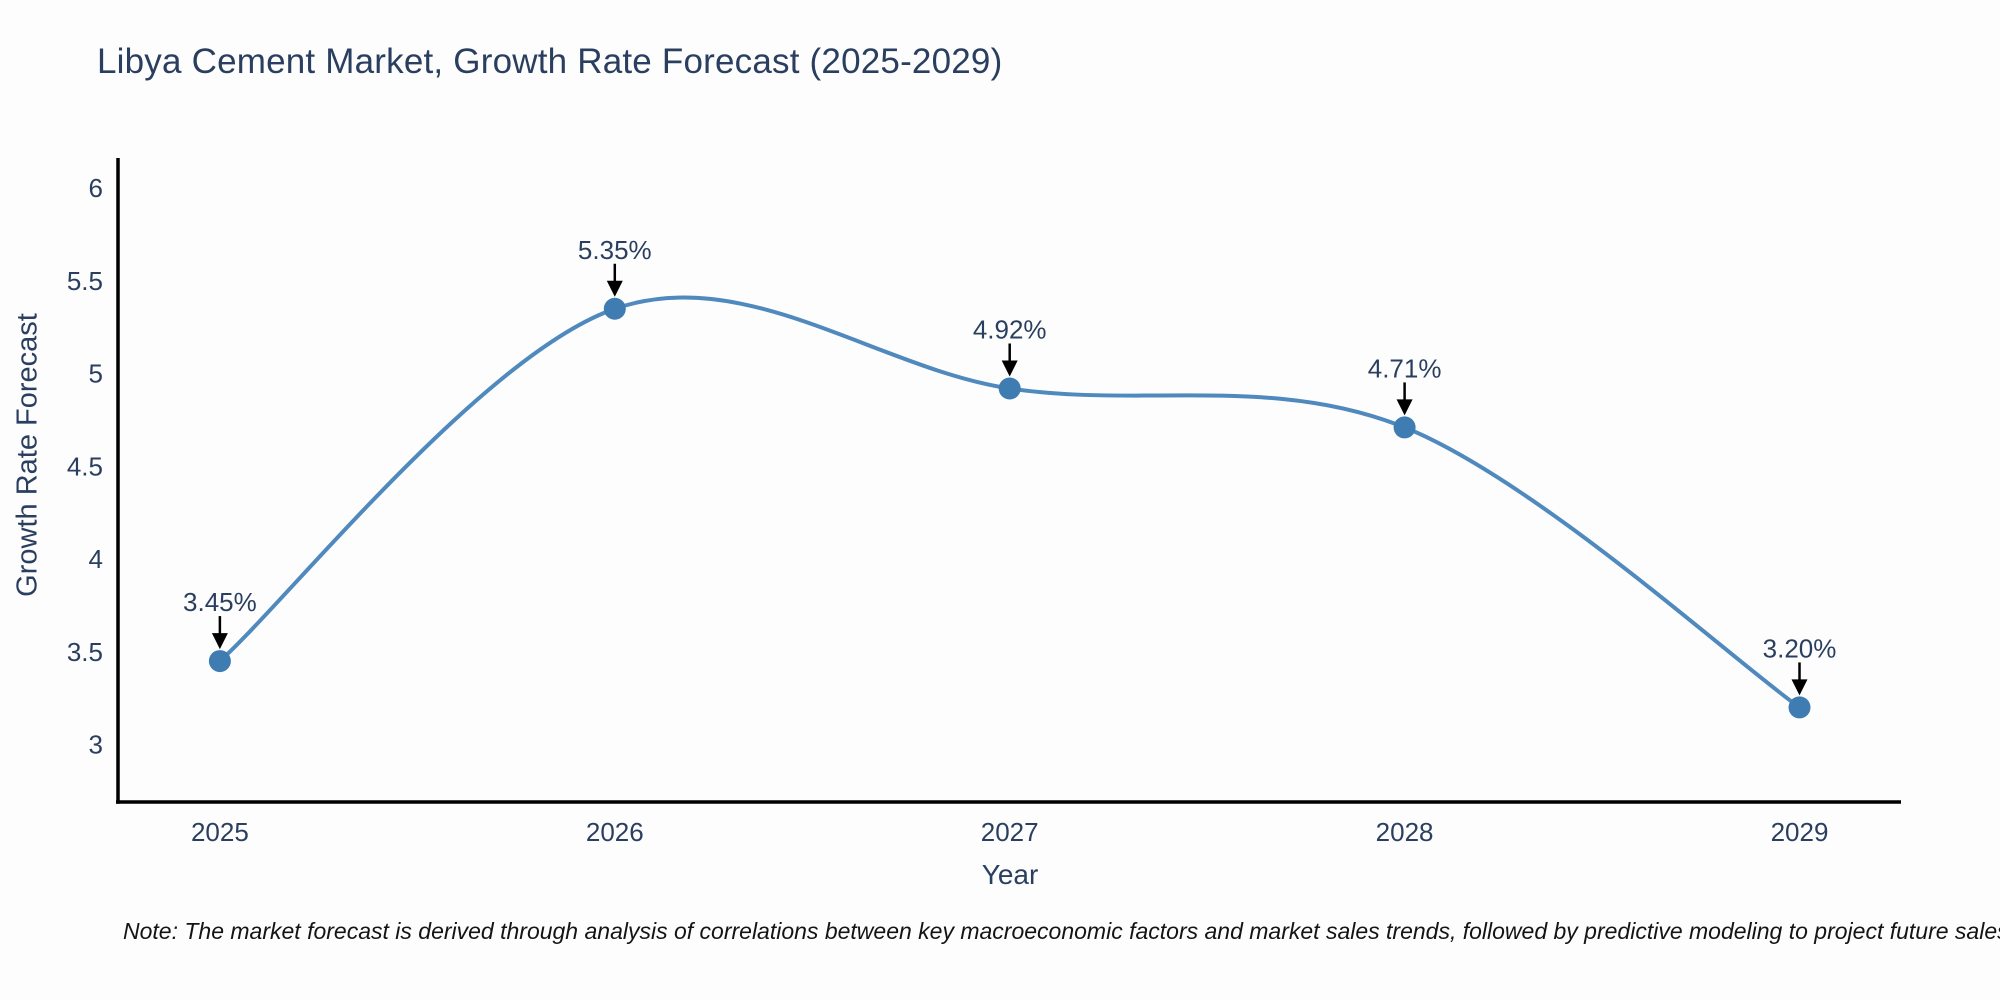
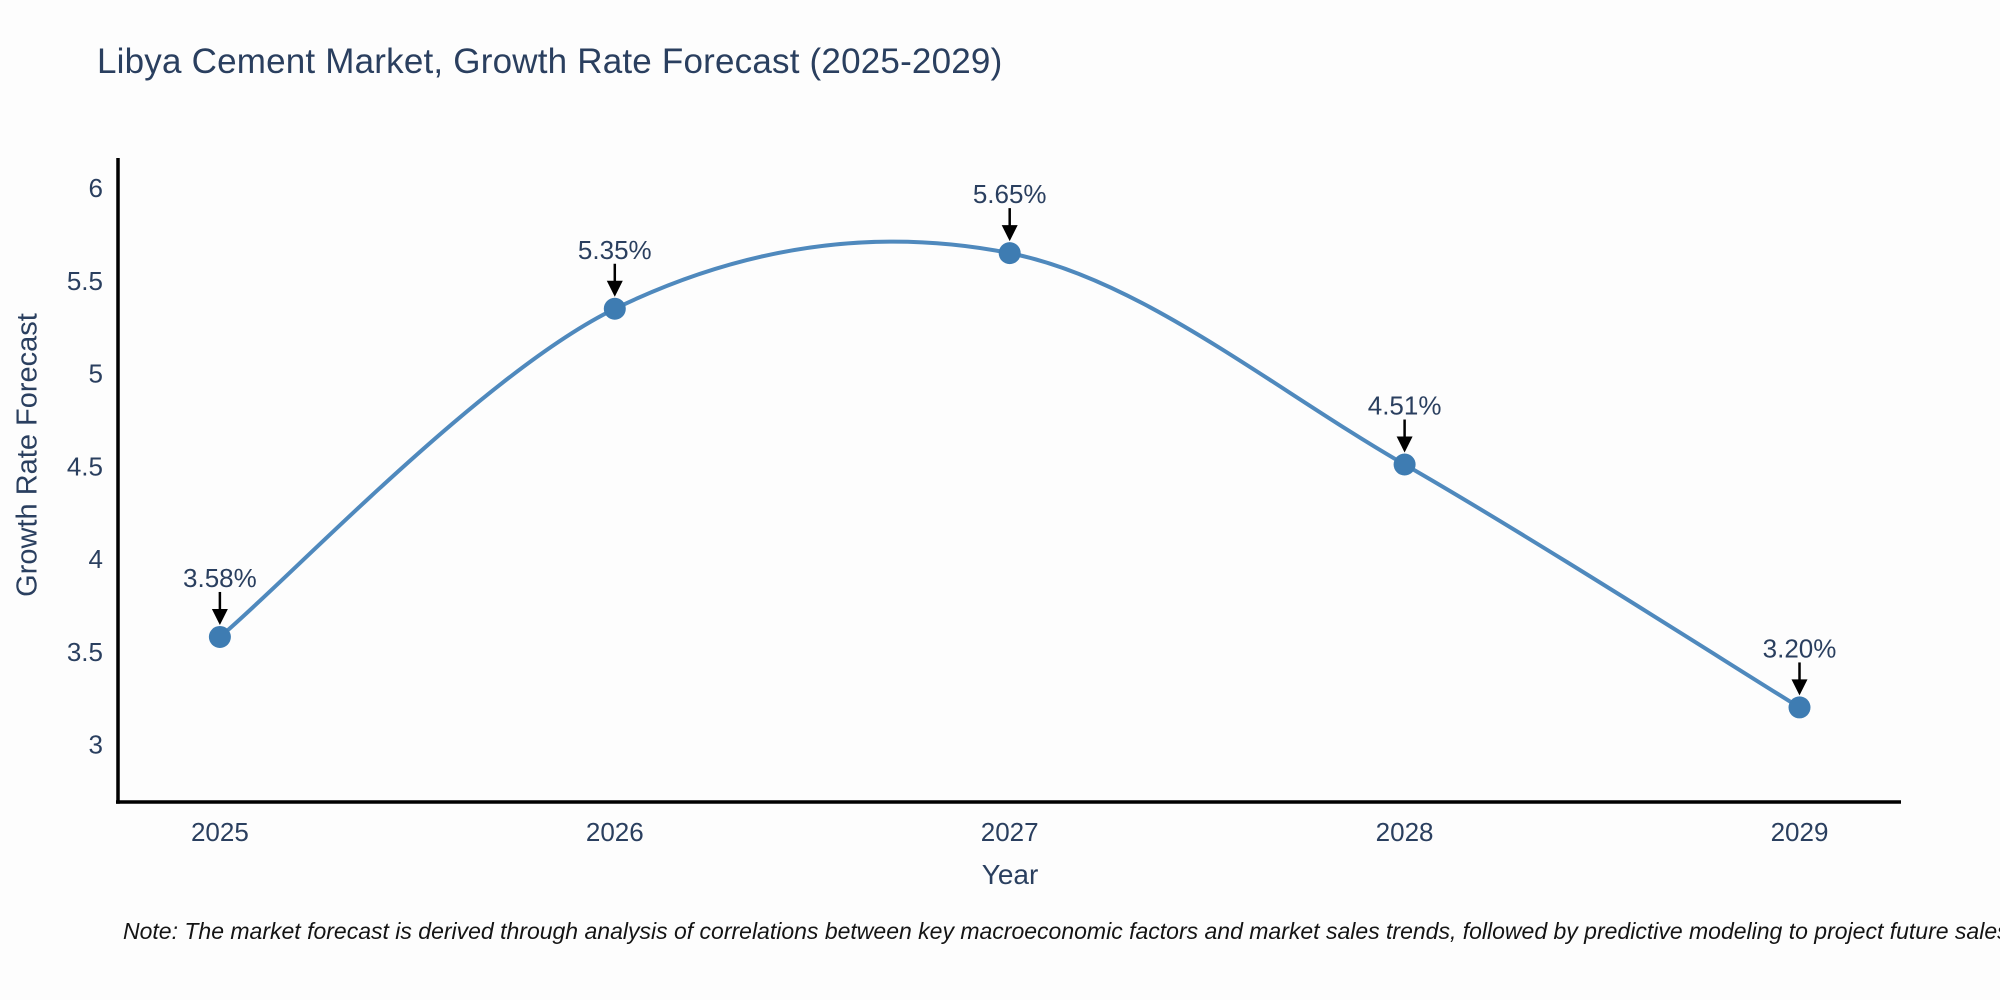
2025: 3.45% -> 3.58%
2027: 4.92% -> 5.65%
2028: 4.71% -> 4.51%
